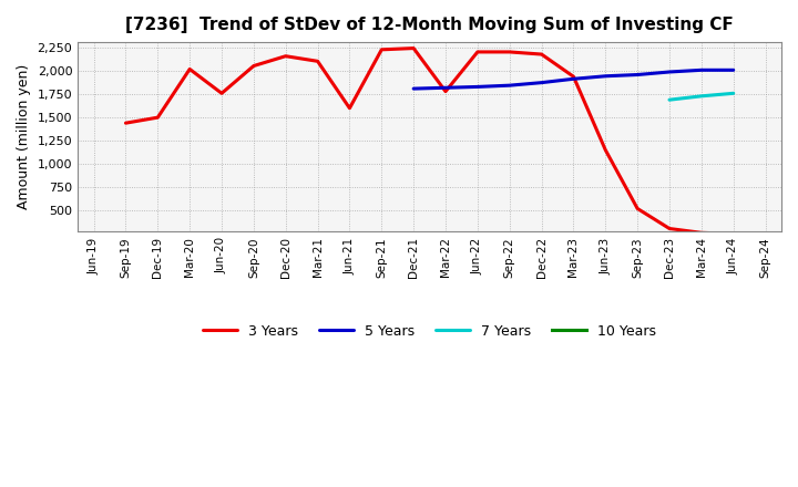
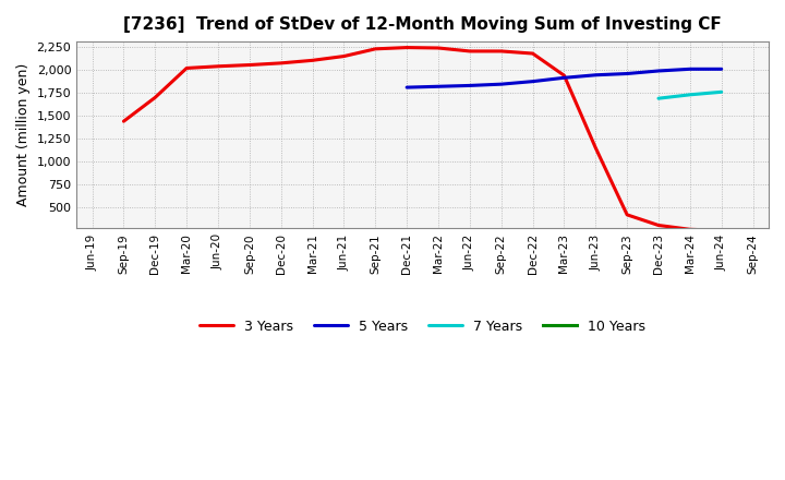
3 Years/Dec-19: 1,500 -> 1,700
3 Years/Jun-20: 1,760 -> 2,040
3 Years/Dec-20: 2,160 -> 2,080
3 Years/Jun-21: 1,600 -> 2,150
3 Years/Mar-22: 1,780 -> 2,240
3 Years/Sep-23: 520 -> 420
